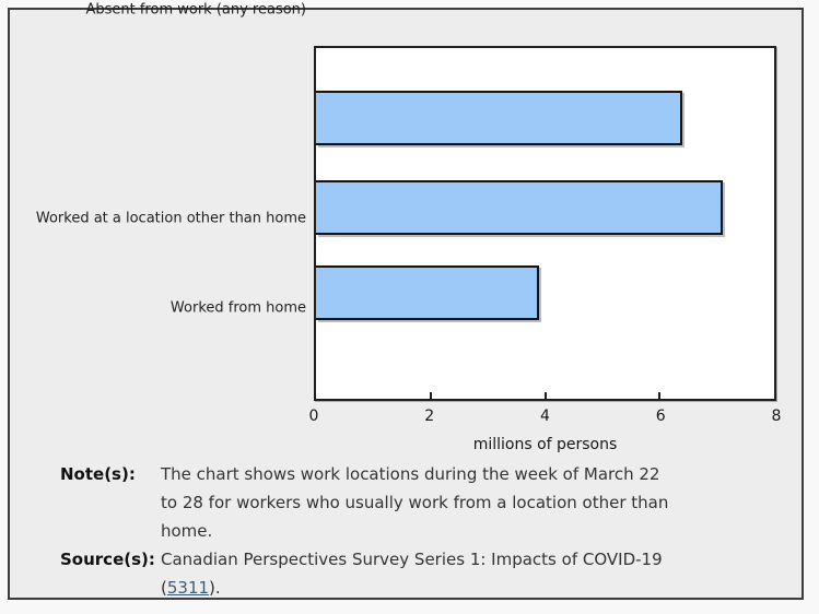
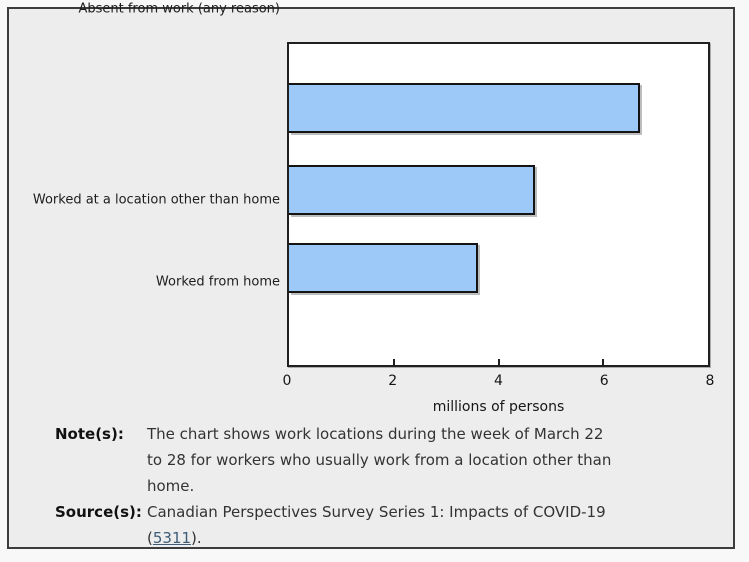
Worked at a location other than home: 6.4 -> 6.7
Worked from home: 7.1 -> 4.7
Absent from work (any reason): 3.9 -> 3.6
